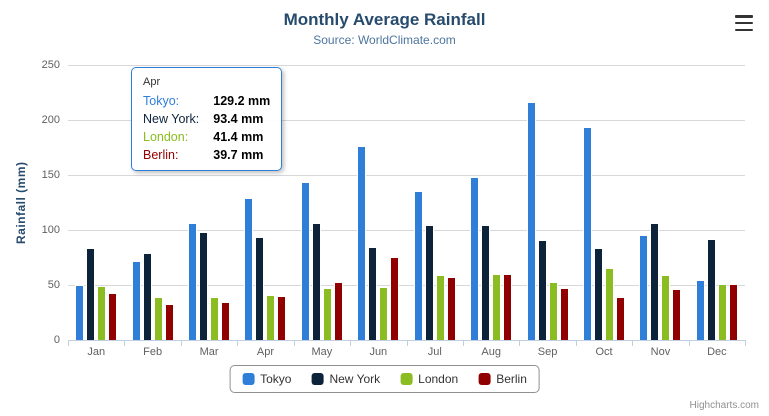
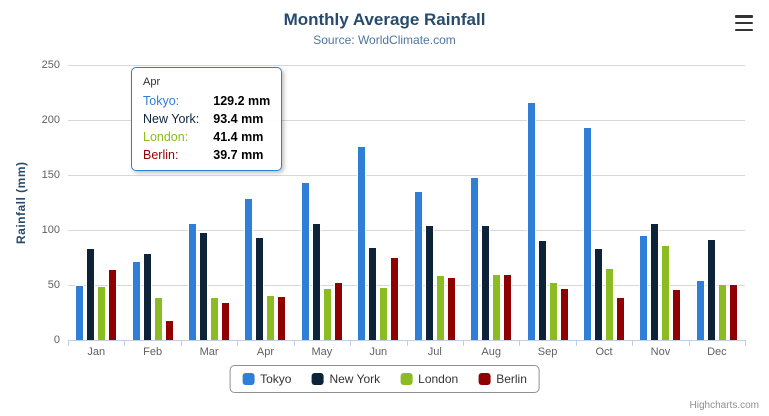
Berlin/Jan: 42 -> 65
Berlin/Feb: 33 -> 18
London/Nov: 59 -> 86
